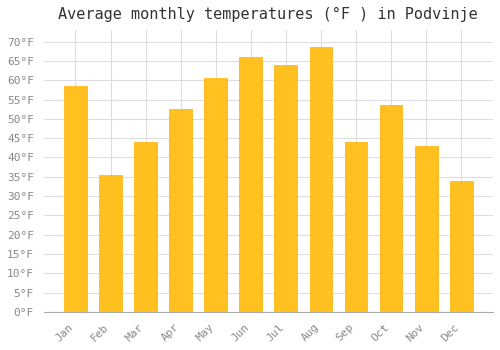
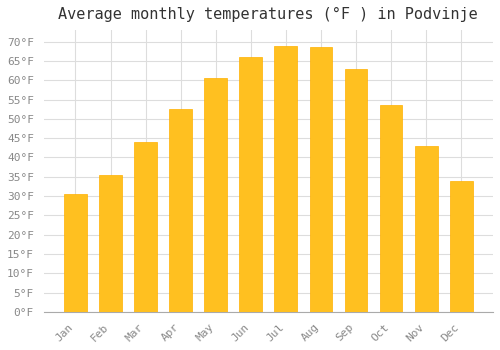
Jan: 58.5°F -> 30.5°F
Jul: 64.0°F -> 69.0°F
Sep: 44.0°F -> 63.0°F
